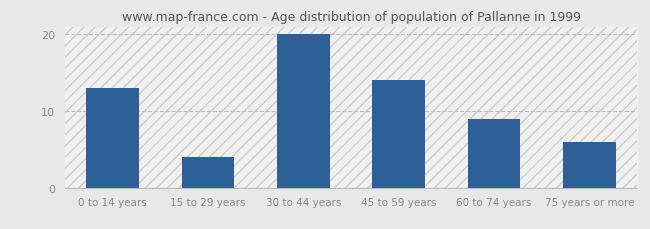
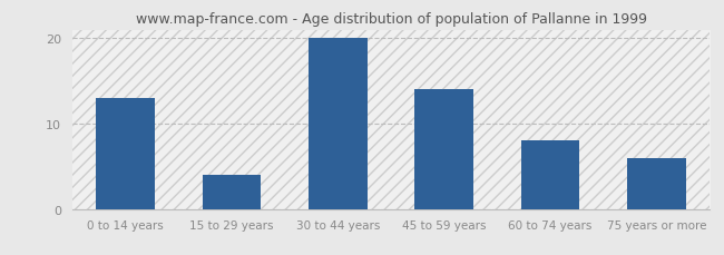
60 to 74 years: 9 -> 8
